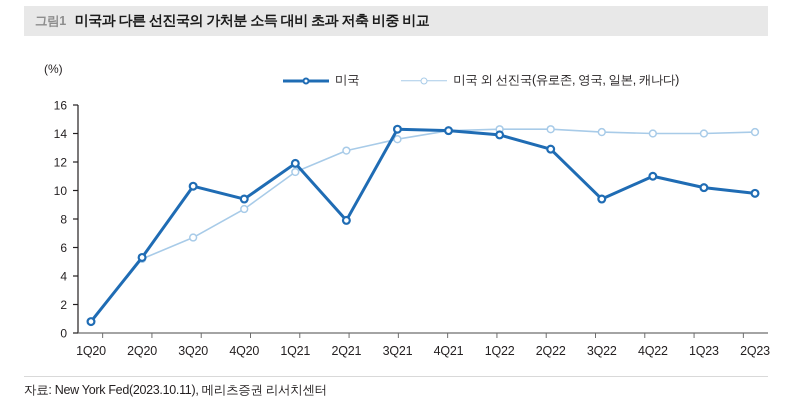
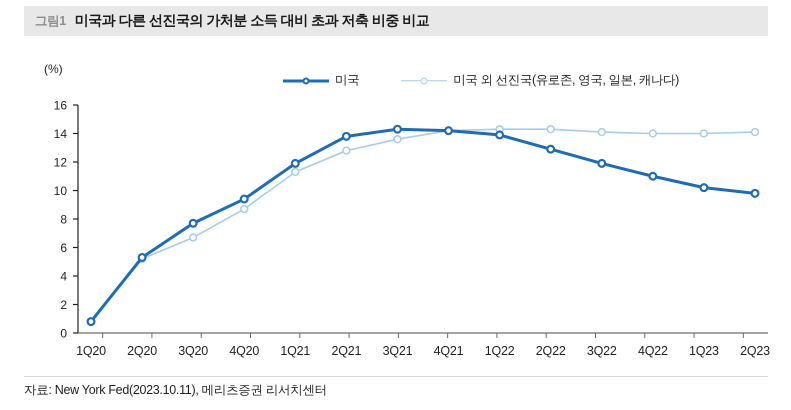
미국/3Q20: 10.3 -> 7.7
미국/2Q21: 7.9 -> 13.8
미국/3Q22: 9.4 -> 11.9
